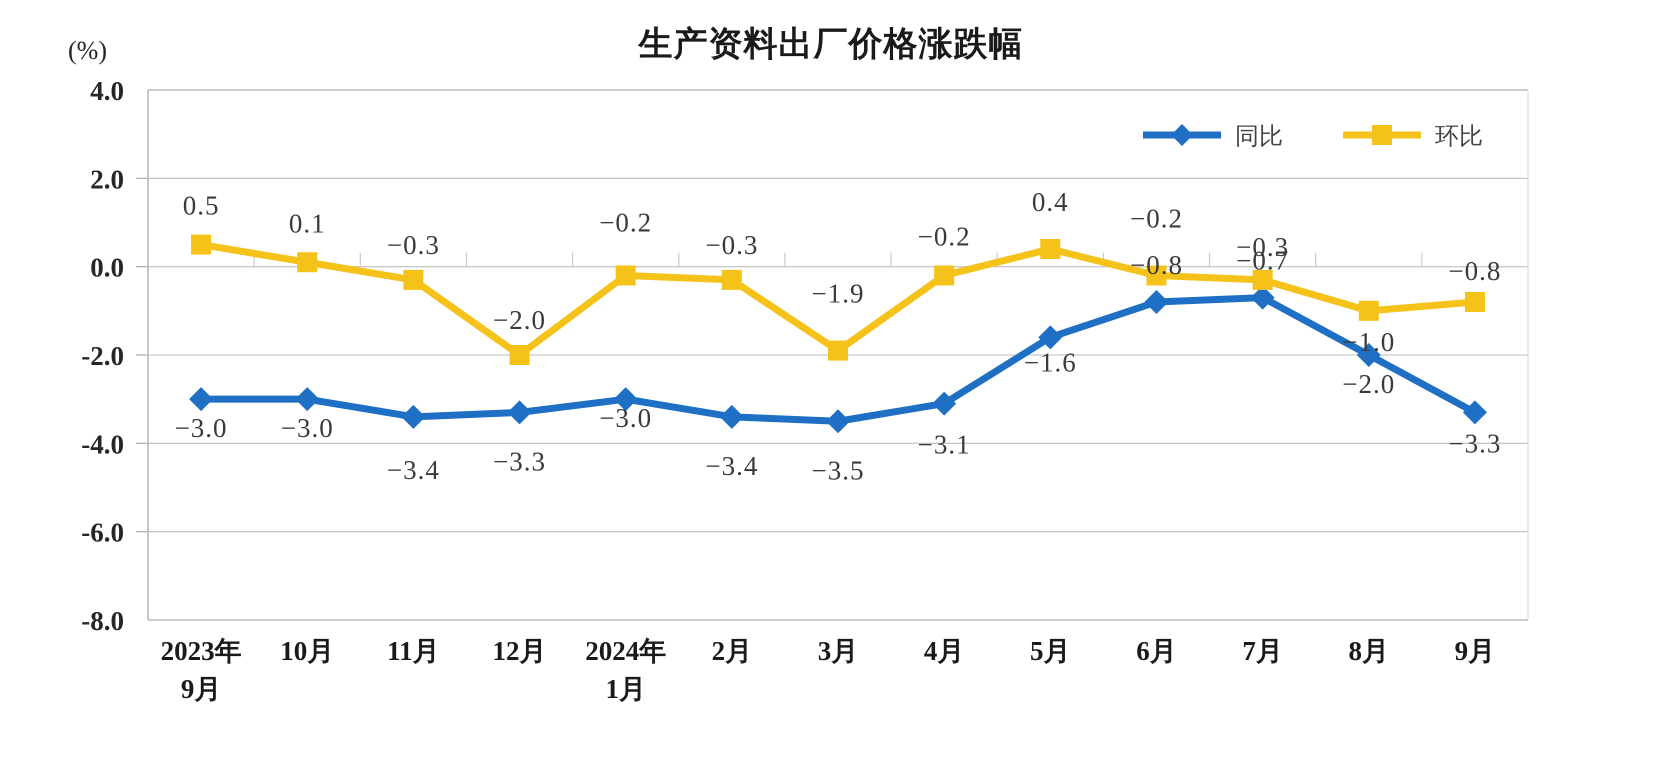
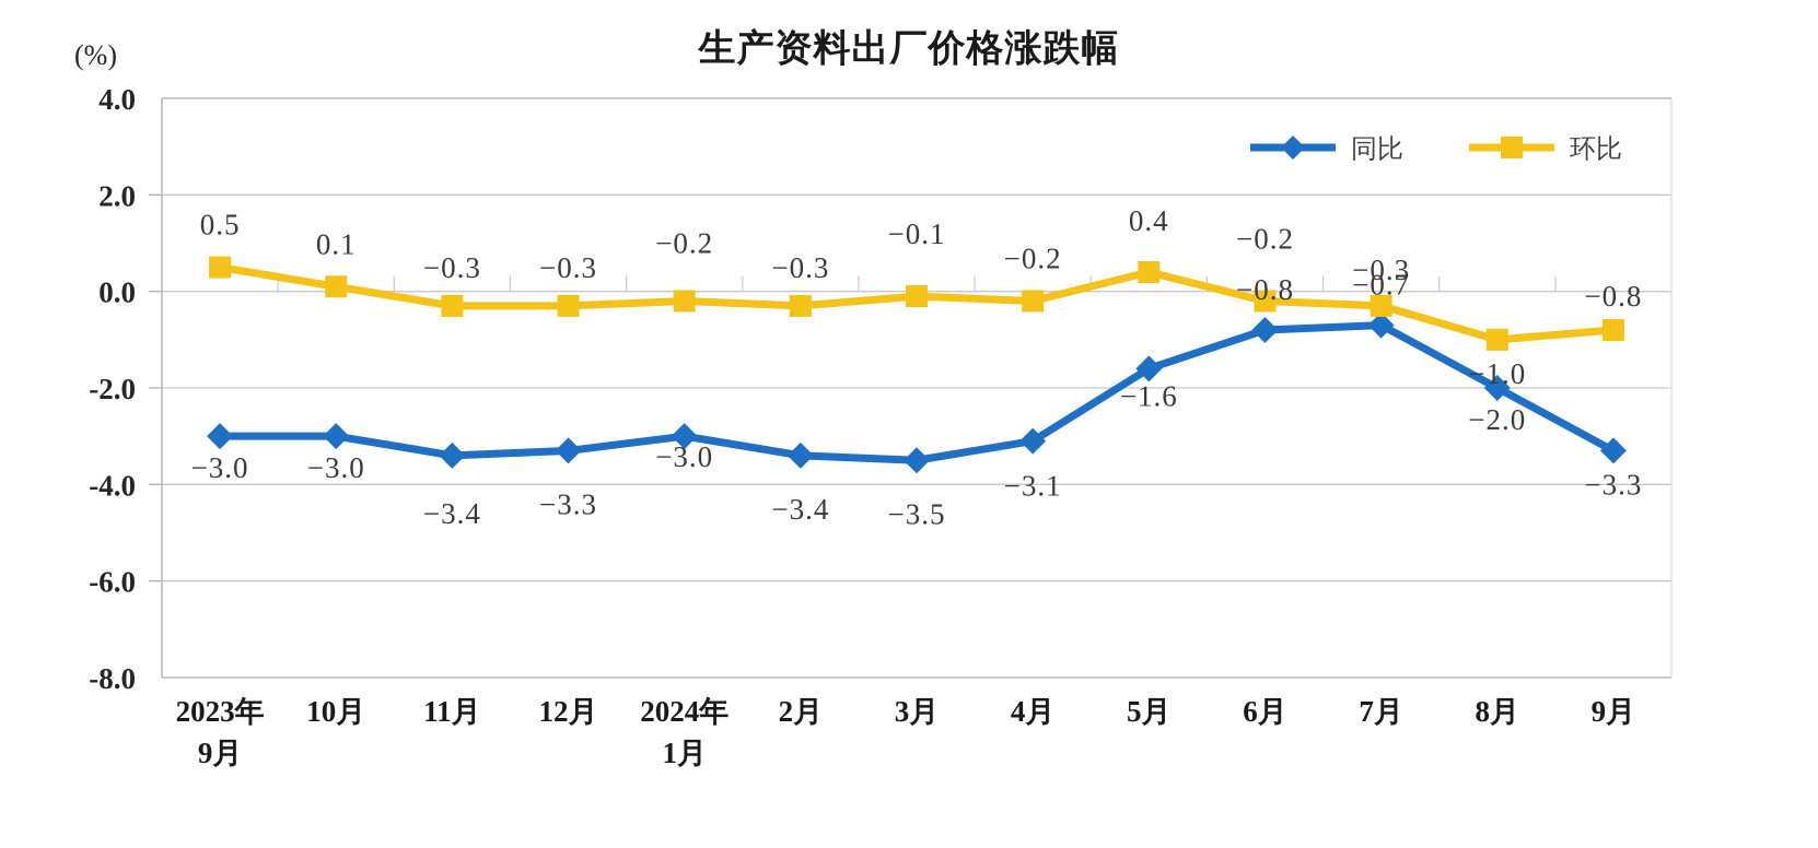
环比/12月: −2.0 -> −0.3
环比/3月: −1.9 -> −0.1
